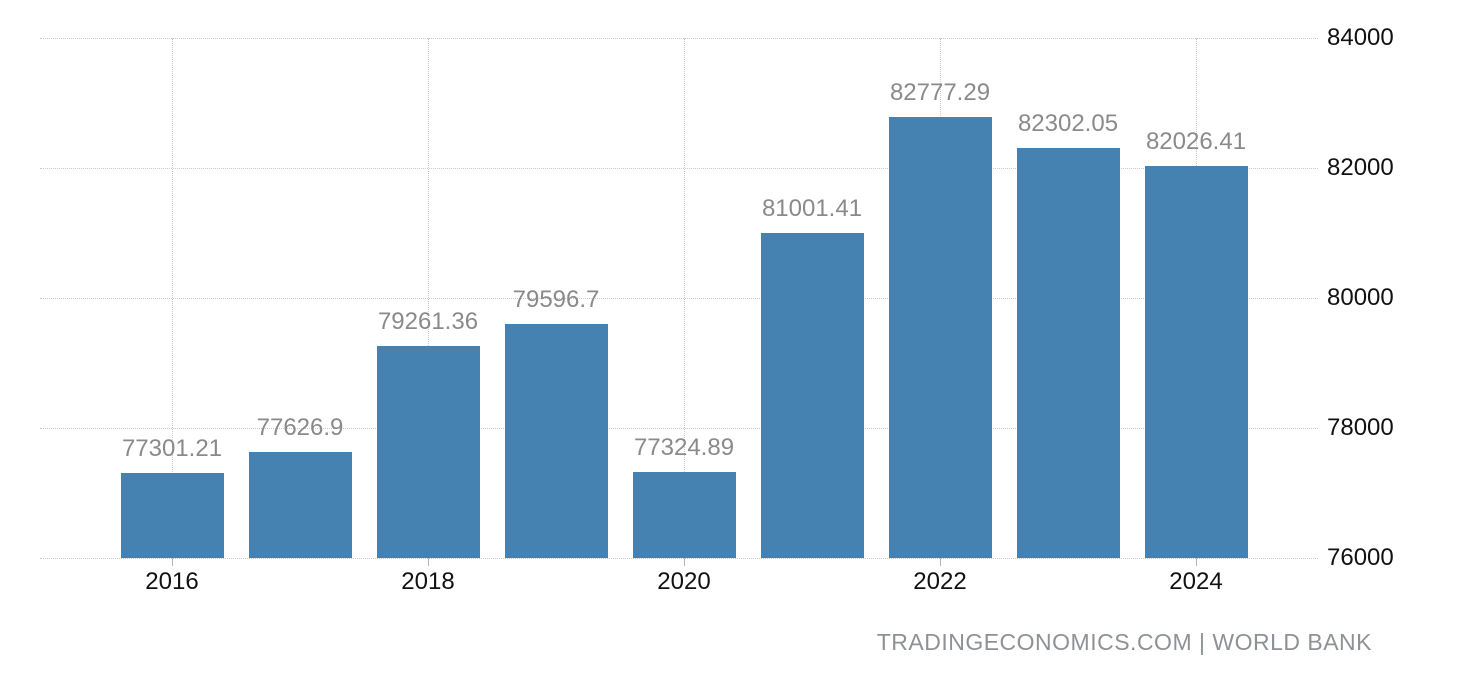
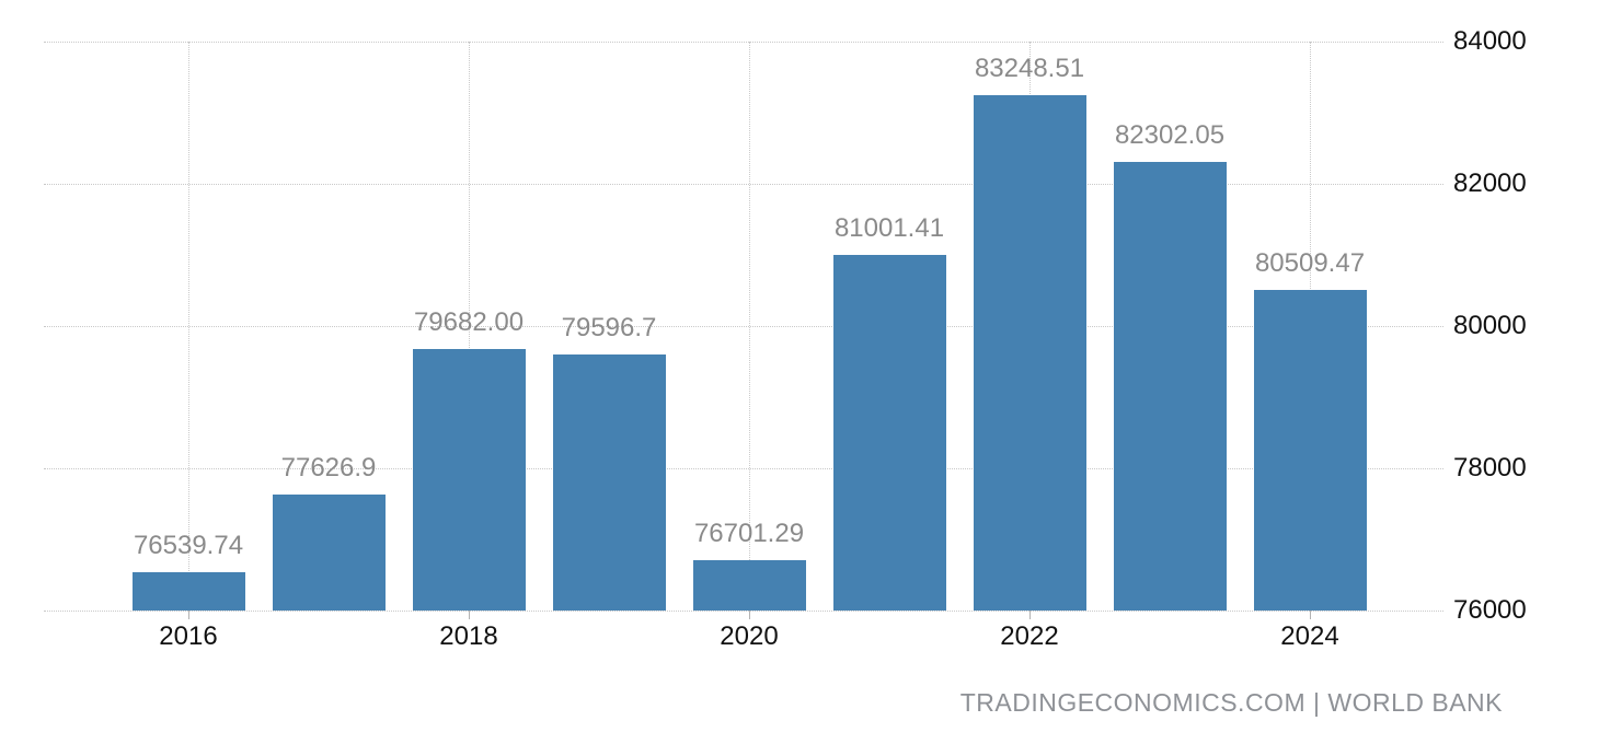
2016: 77301.21 -> 76539.74
2018: 79261.36 -> 79682.00
2020: 77324.89 -> 76701.29
2022: 82777.29 -> 83248.51
2024: 82026.41 -> 80509.47
